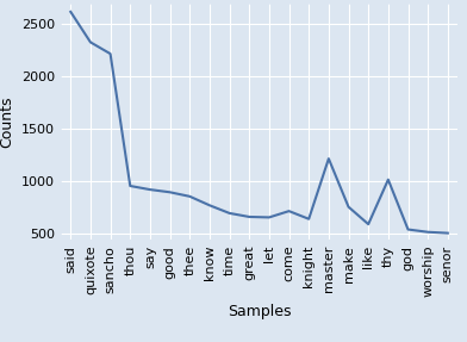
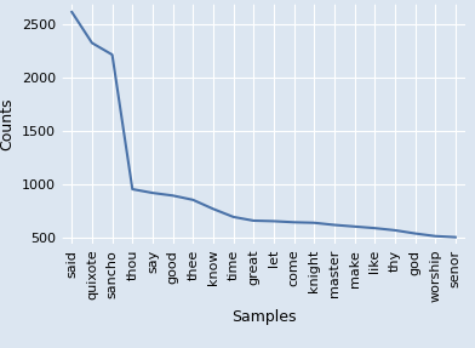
come: 720 -> 650
master: 1220 -> 620
make: 760 -> 610
thy: 1020 -> 580
